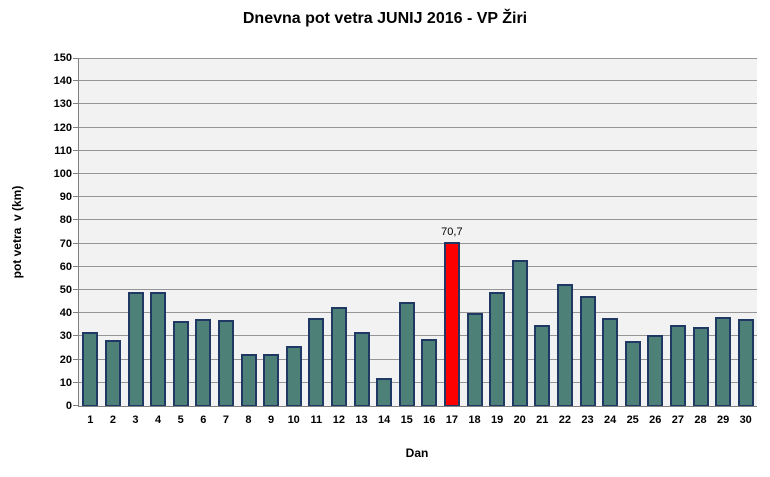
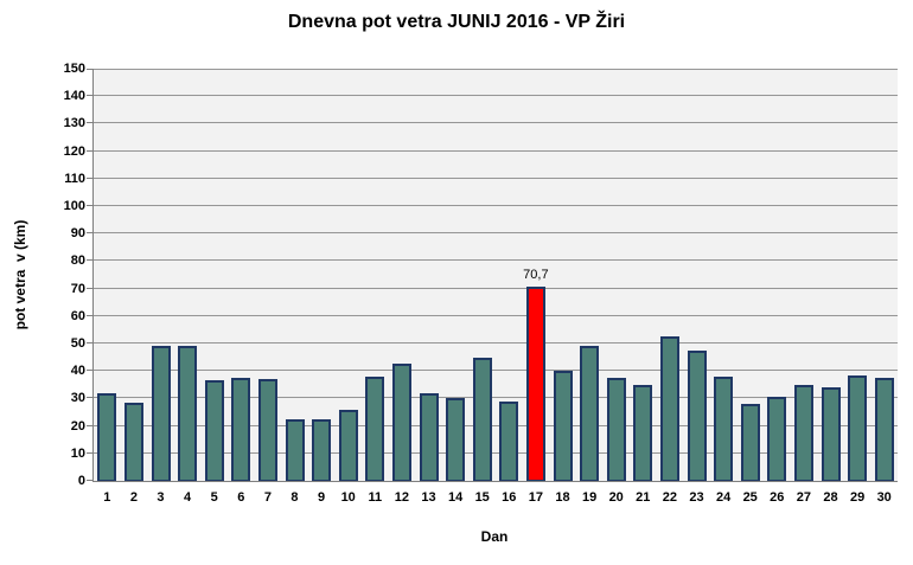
14: 12 -> 30
20: 63 -> 38
